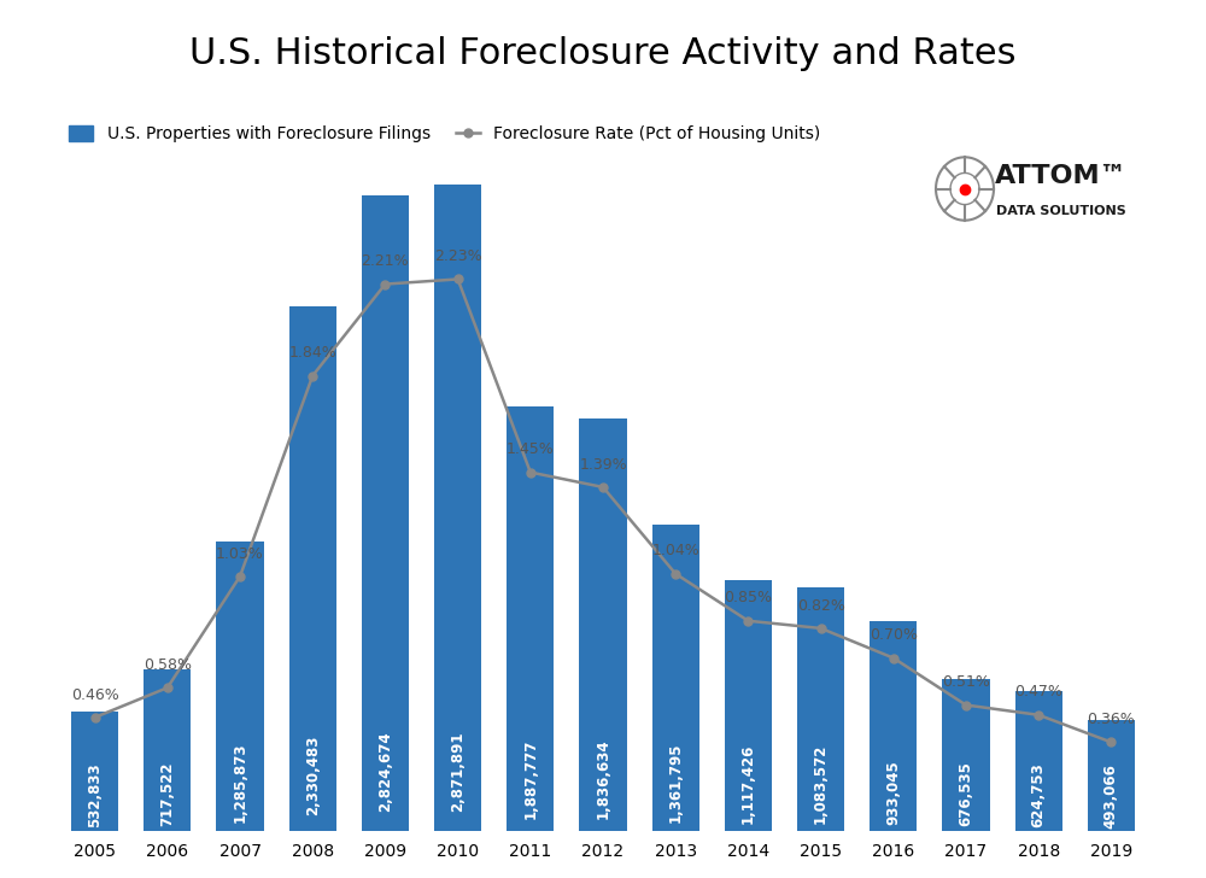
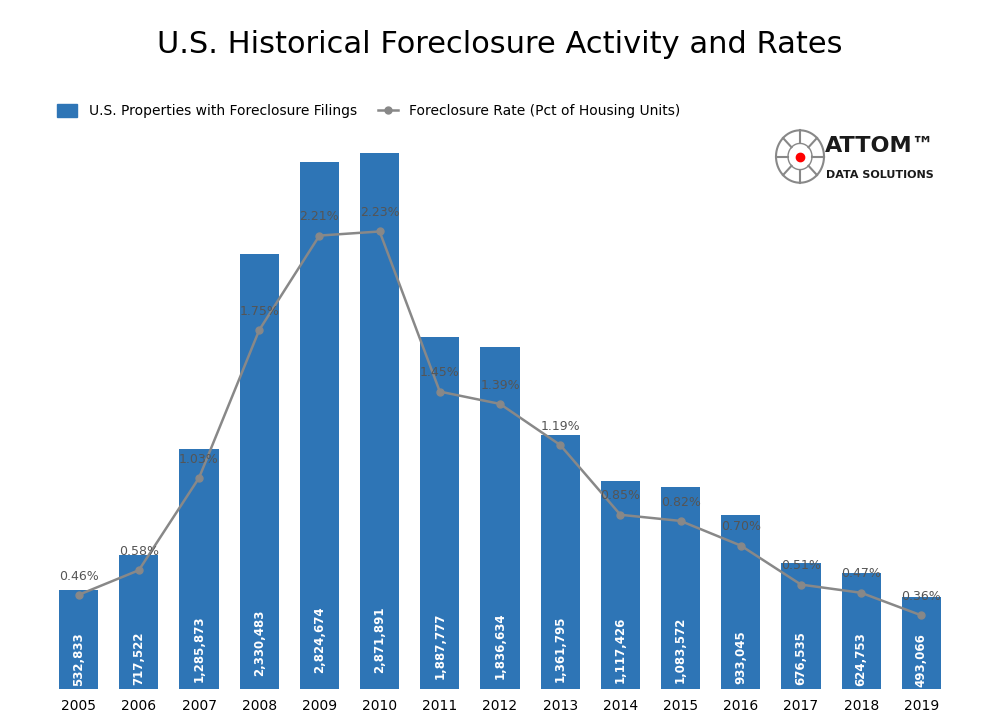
U.S. Historical Foreclosure Activity and Rates/Foreclosure Rate (Pct of Housing Units)/2008: 1.84% -> 1.75%
U.S. Historical Foreclosure Activity and Rates/Foreclosure Rate (Pct of Housing Units)/2013: 1.04% -> 1.19%
